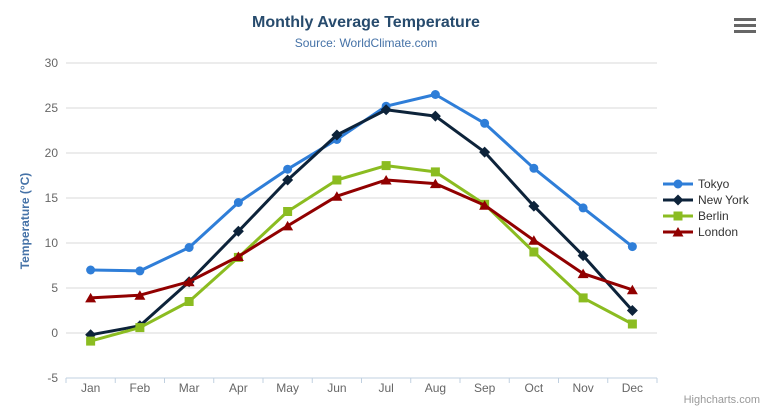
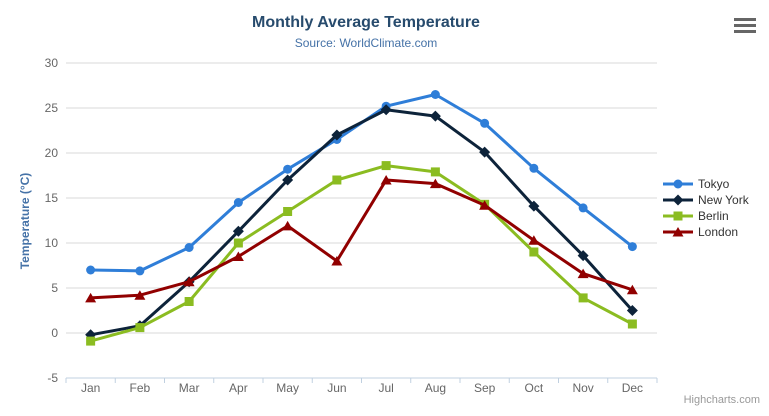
Berlin/Apr: 8 -> 10
London/Jun: 15 -> 8
